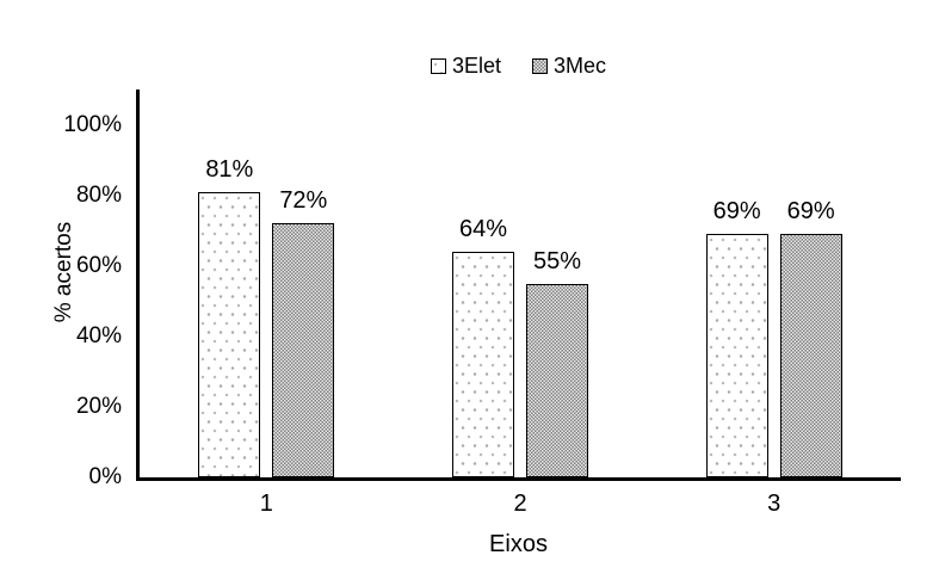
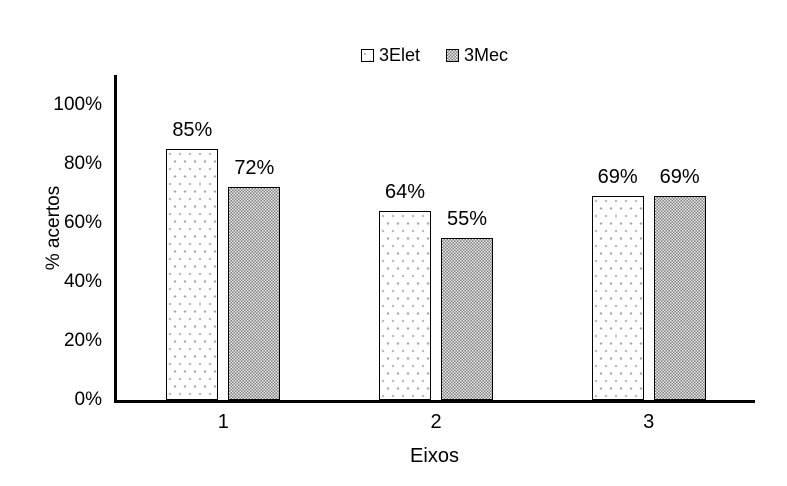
3Elet/1: 81% -> 85%
